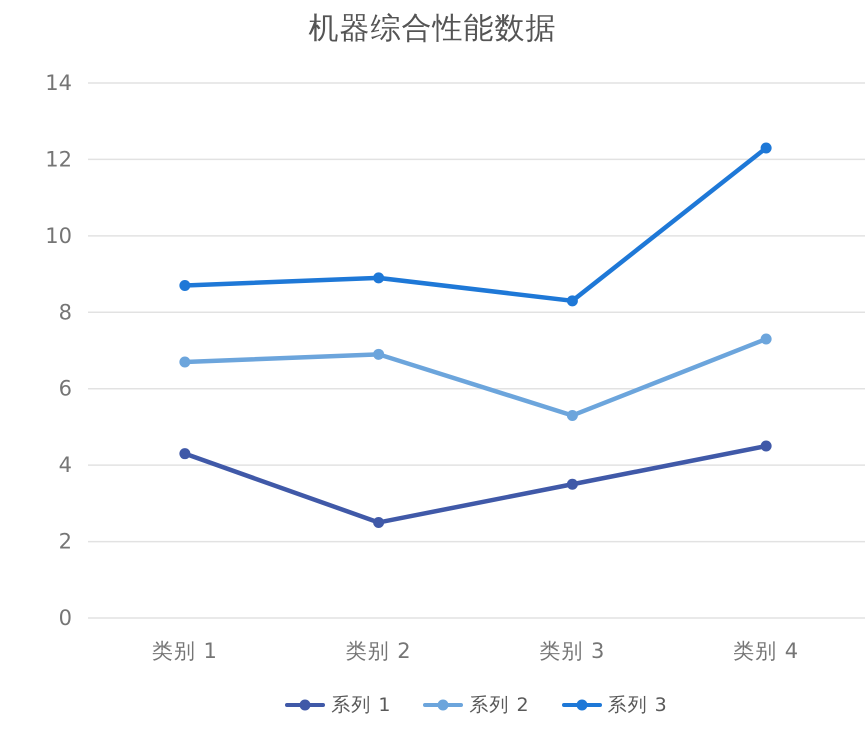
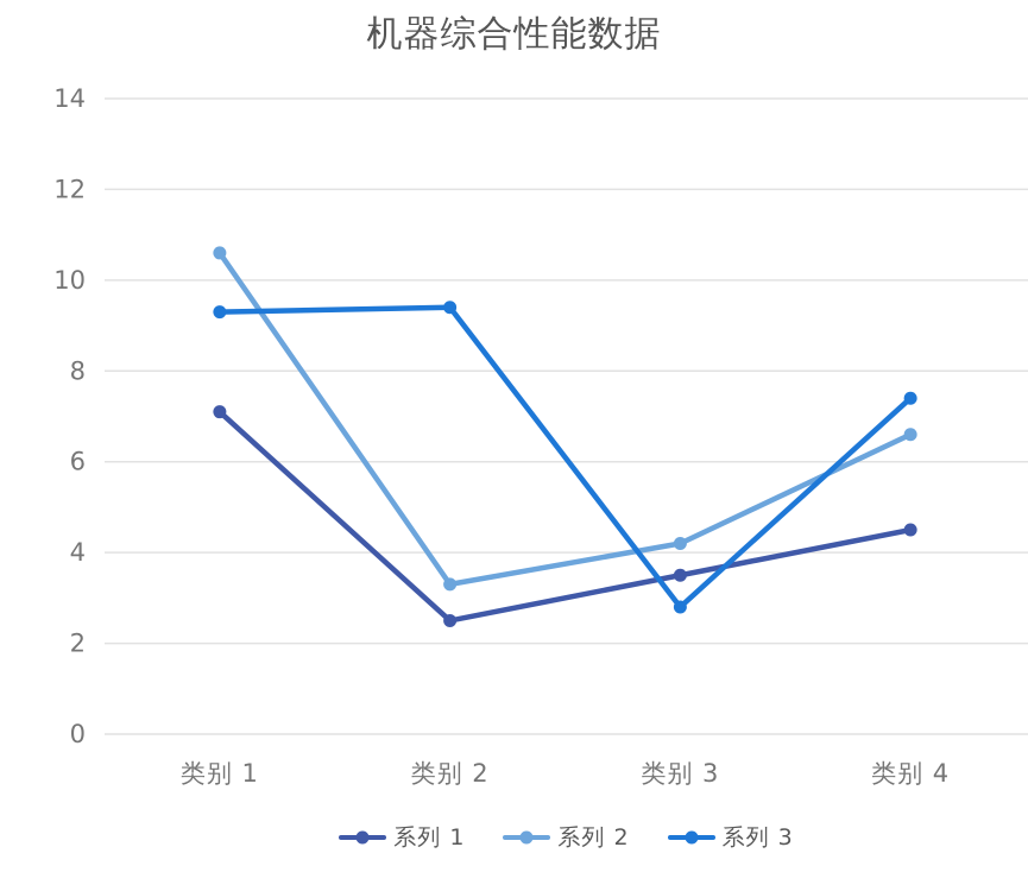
系列 1/类别 1: 4.3 -> 7.1
系列 2/类别 1: 6.7 -> 10.6
系列 3/类别 1: 8.7 -> 9.3
系列 2/类别 2: 6.9 -> 3.3
系列 3/类别 2: 8.9 -> 9.4
系列 2/类别 3: 5.3 -> 4.2
系列 3/类别 3: 8.3 -> 2.8
系列 2/类别 4: 7.3 -> 6.6
系列 3/类别 4: 12.3 -> 7.4
